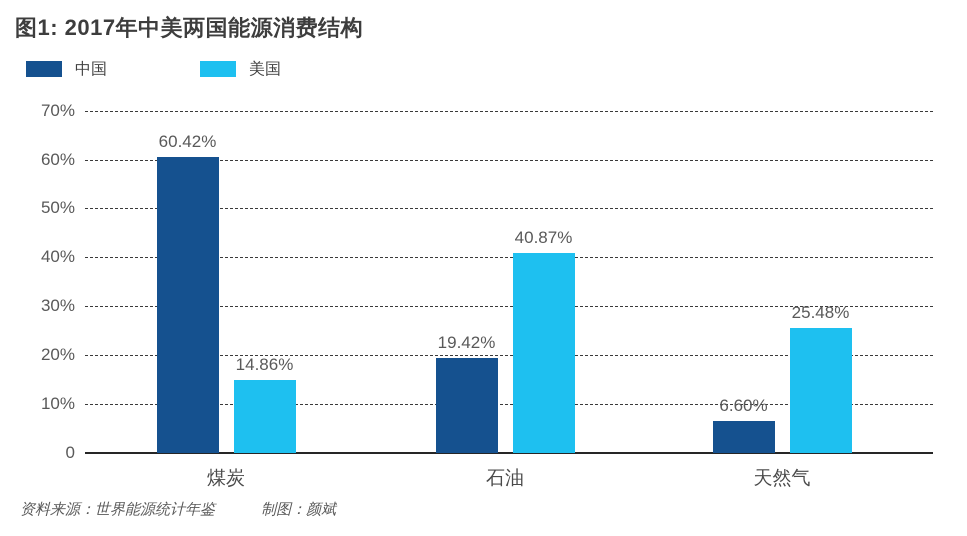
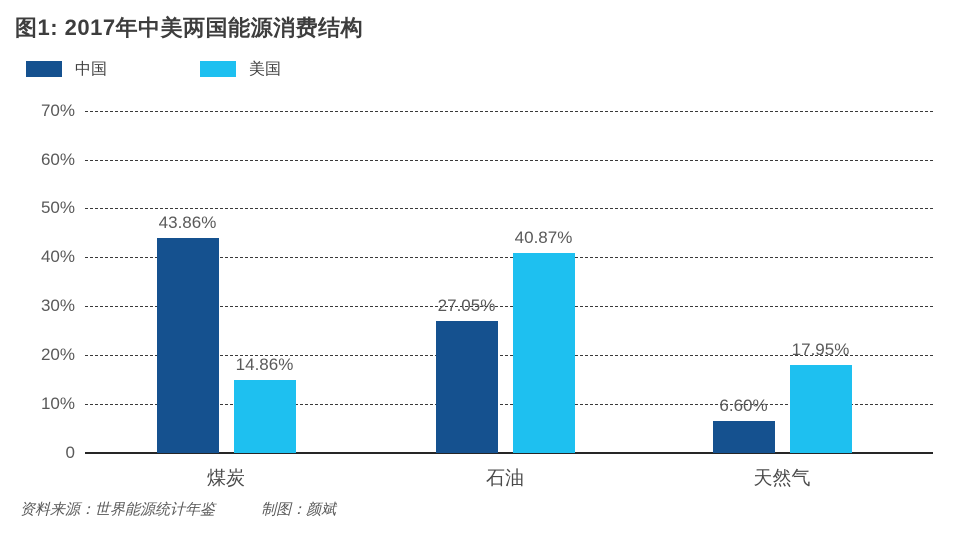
中国/煤炭: 60.42% -> 43.86%
中国/石油: 19.42% -> 27.05%
美国/天然气: 25.48% -> 17.95%
